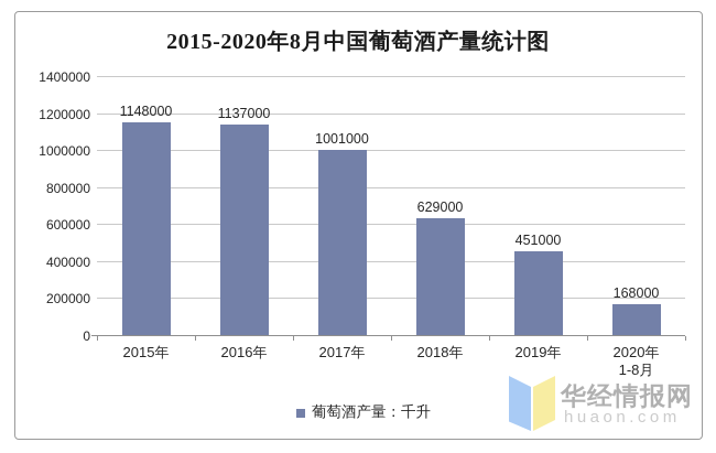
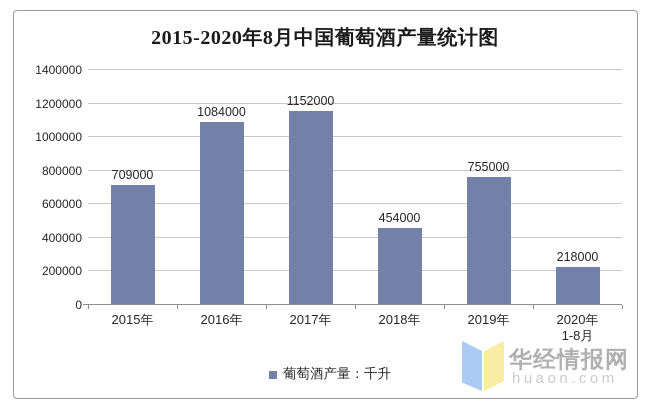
2015年: 1148000 -> 709000
2016年: 1137000 -> 1084000
2017年: 1001000 -> 1152000
2018年: 629000 -> 454000
2019年: 451000 -> 755000
2020年 1-8月: 168000 -> 218000
